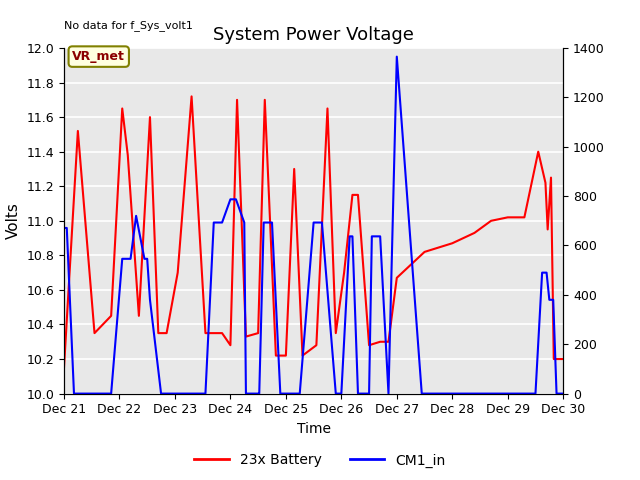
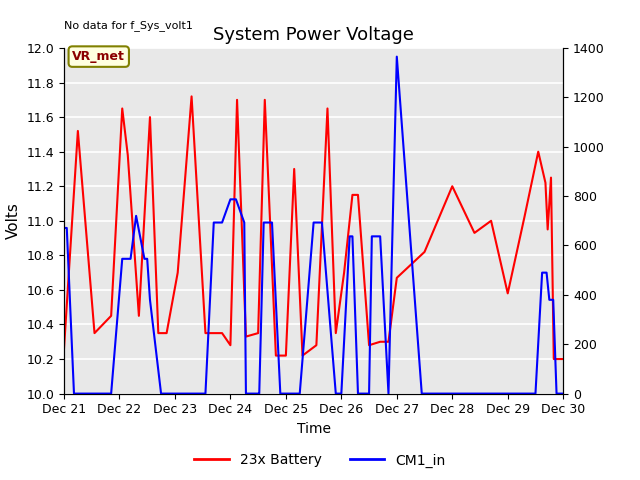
23x Battery/Dec 21: 10.15 -> 10.26
23x Battery/Dec 28: 10.87 -> 11.20
23x Battery/Dec 29: 11.02 -> 10.58
